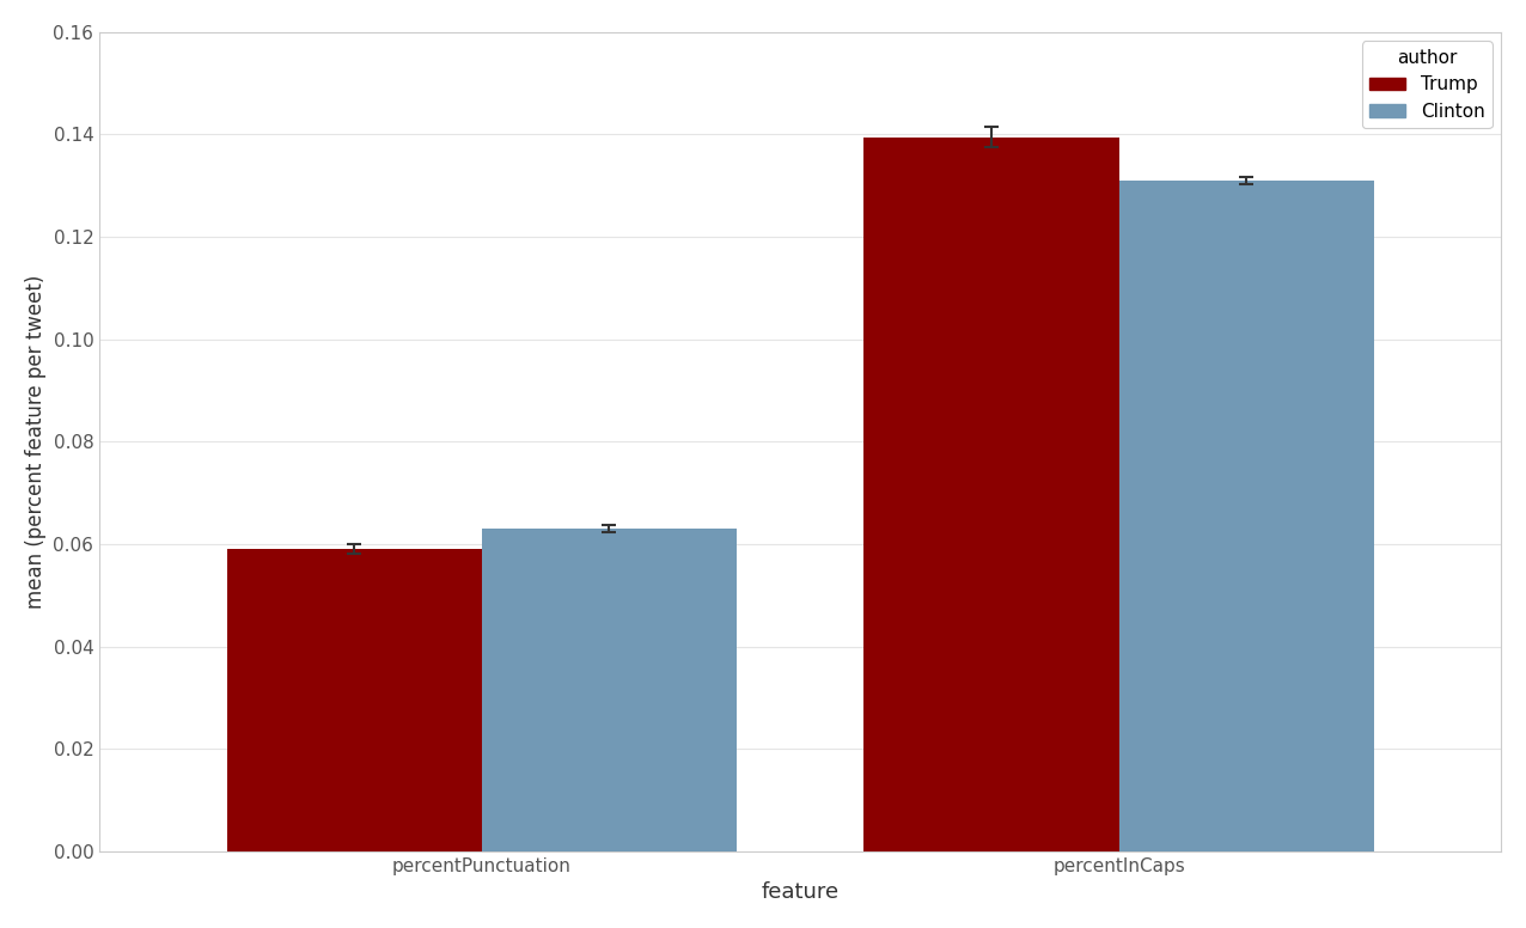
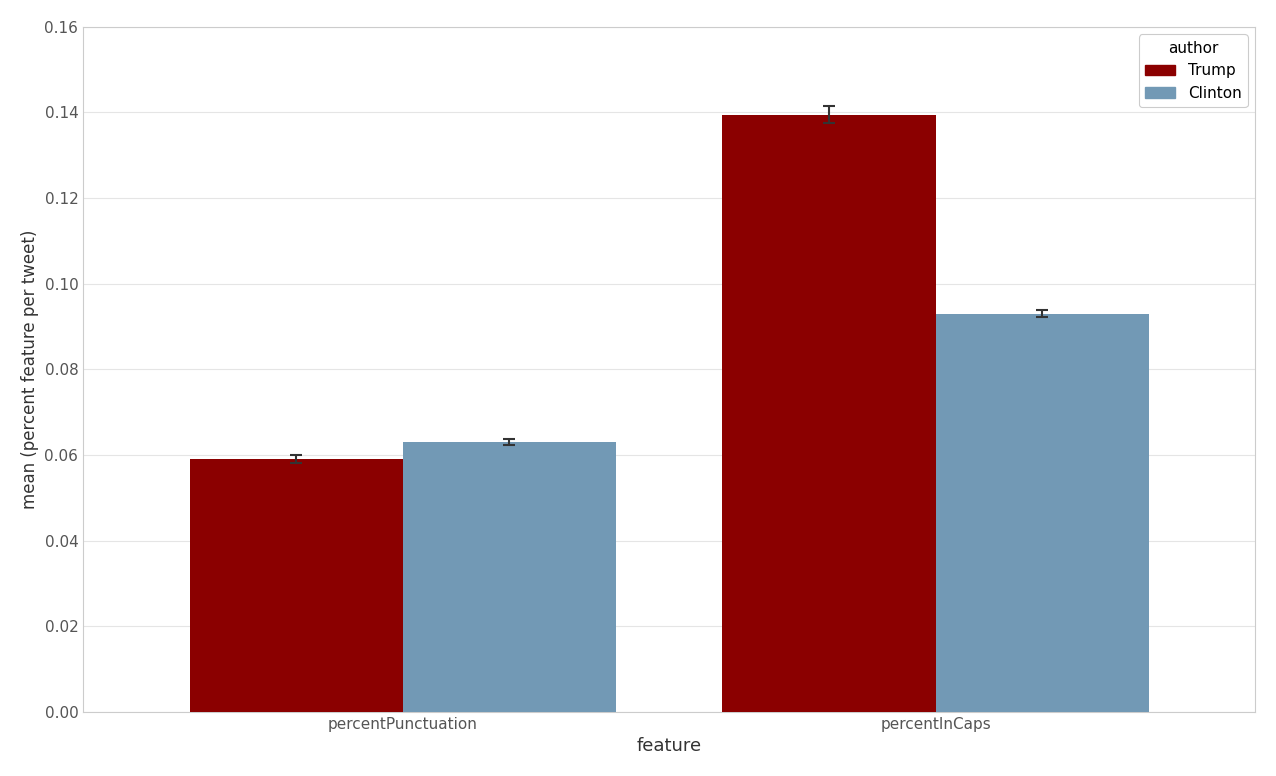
Clinton/percentInCaps: 0.131 -> 0.093
